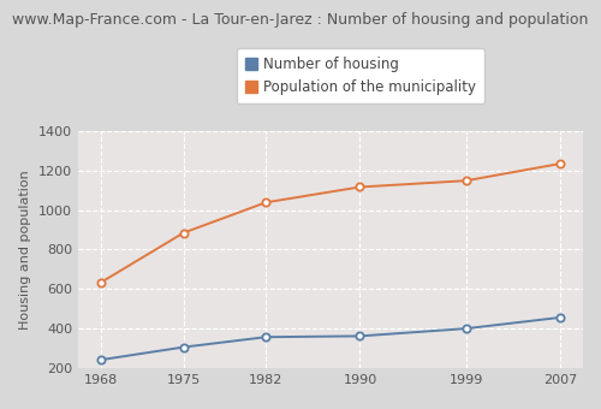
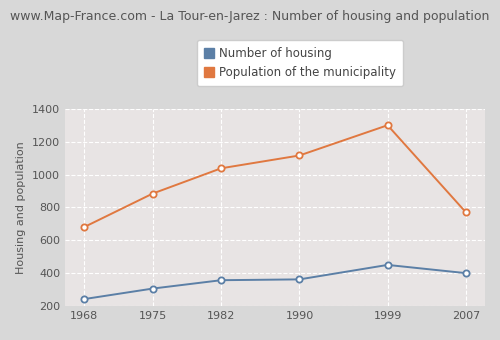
Population of the municipality/1968: 630 -> 680
Number of housing/1999: 400 -> 450
Population of the municipality/1999: 1150 -> 1300
Number of housing/2007: 460 -> 400
Population of the municipality/2007: 1230 -> 770
